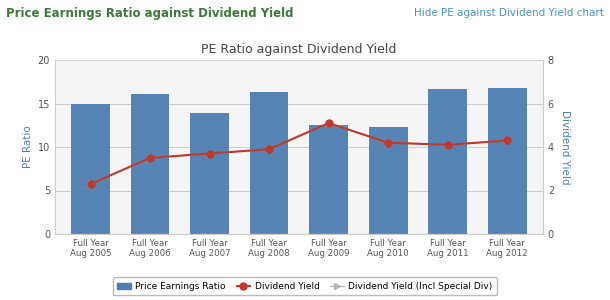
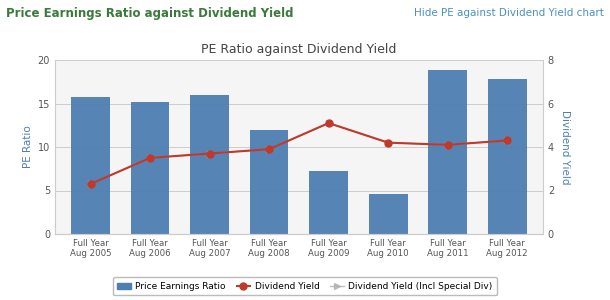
Price Earnings Ratio/Full Year Aug 2005: 14.9 -> 15.8
Price Earnings Ratio/Full Year Aug 2006: 16.1 -> 15.2
Price Earnings Ratio/Full Year Aug 2007: 13.9 -> 16.0
Price Earnings Ratio/Full Year Aug 2008: 16.3 -> 12.0
Price Earnings Ratio/Full Year Aug 2009: 12.5 -> 7.2
Price Earnings Ratio/Full Year Aug 2010: 12.3 -> 4.6
Price Earnings Ratio/Full Year Aug 2011: 16.7 -> 18.8
Price Earnings Ratio/Full Year Aug 2012: 16.8 -> 17.8
